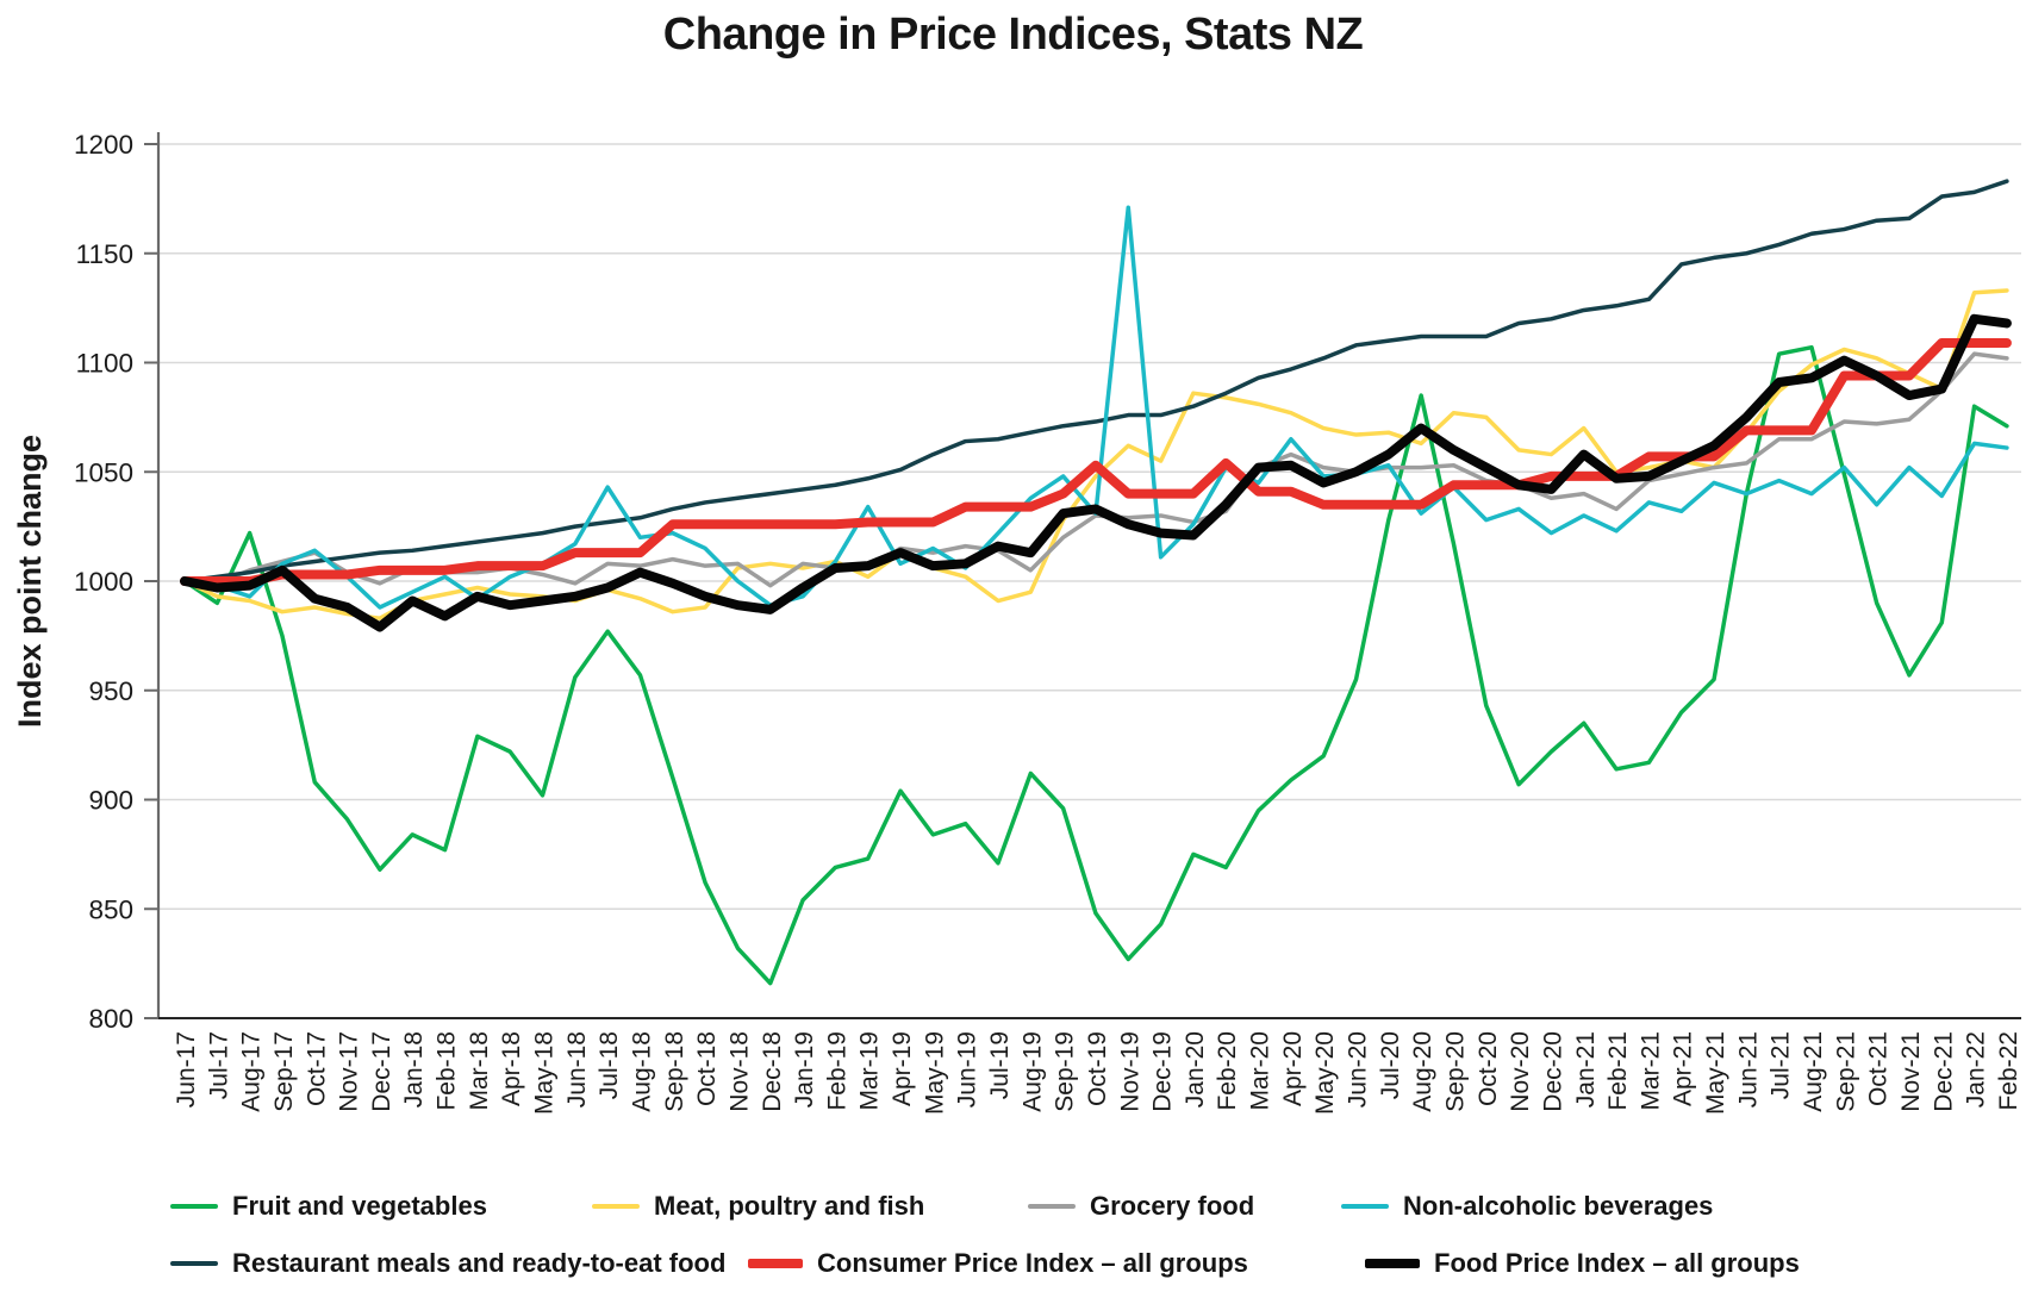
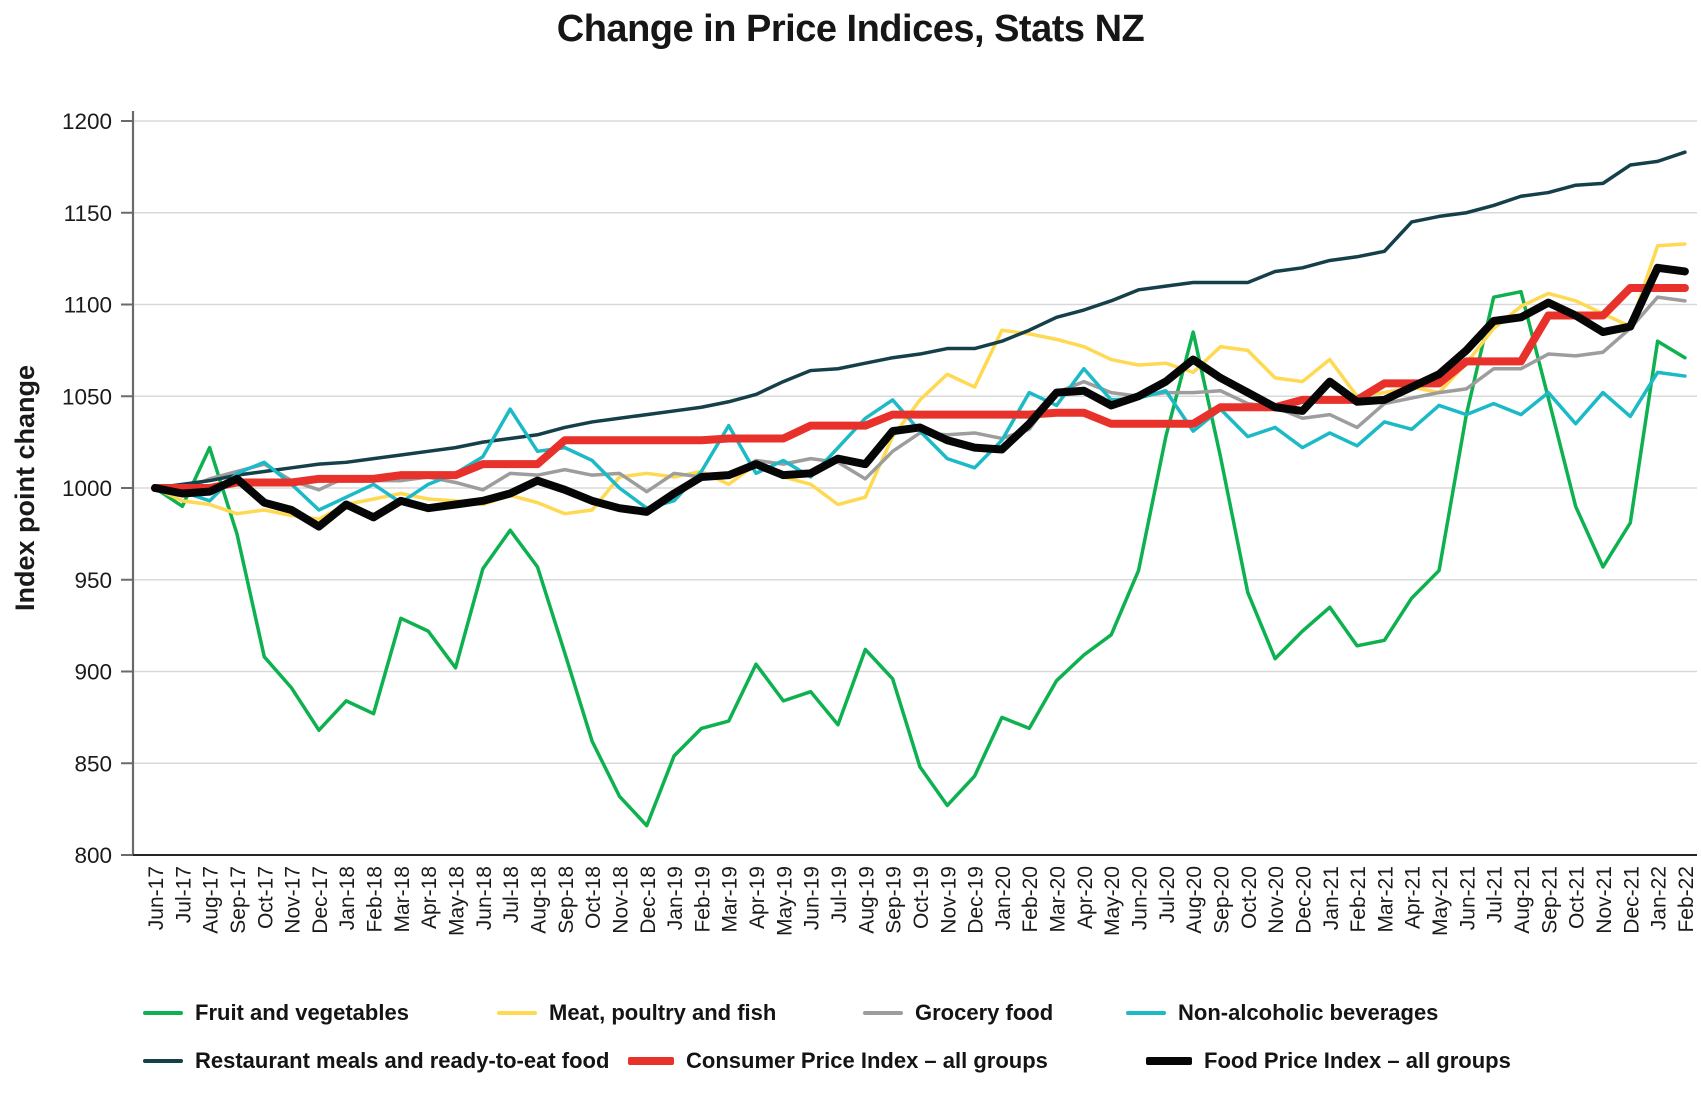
Consumer Price Index – all groups/Oct-19: 1053 -> 1040
Non-alcoholic beverages/Nov-19: 1171 -> 1016
Consumer Price Index – all groups/Feb-20: 1054 -> 1040
